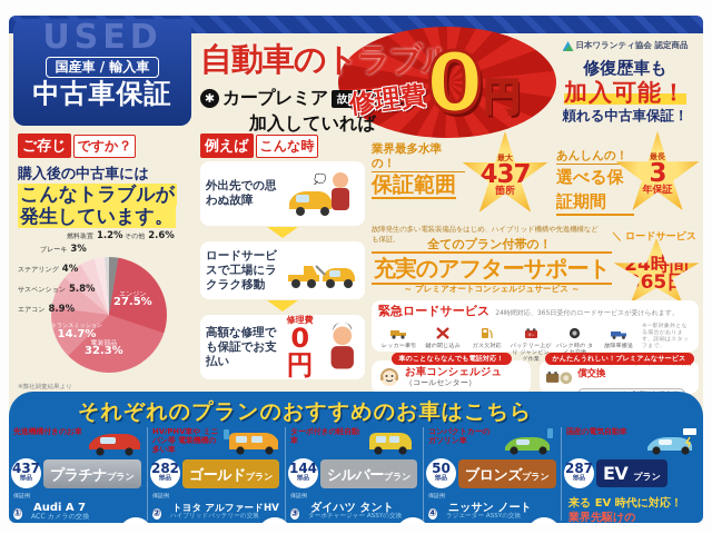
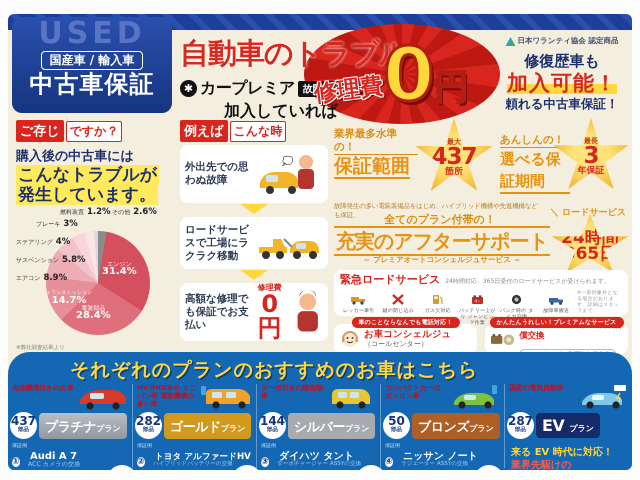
エンジン: 27.5% -> 31.4%
電装部品: 32.3% -> 28.4%
